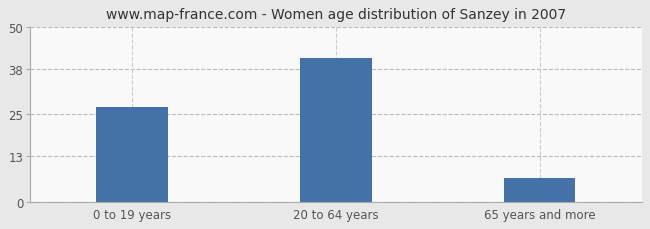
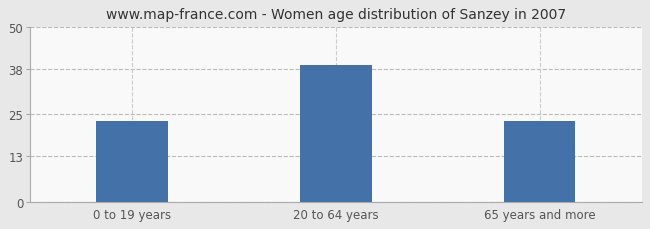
0 to 19 years: 27 -> 23
20 to 64 years: 41 -> 39
65 years and more: 7 -> 23
